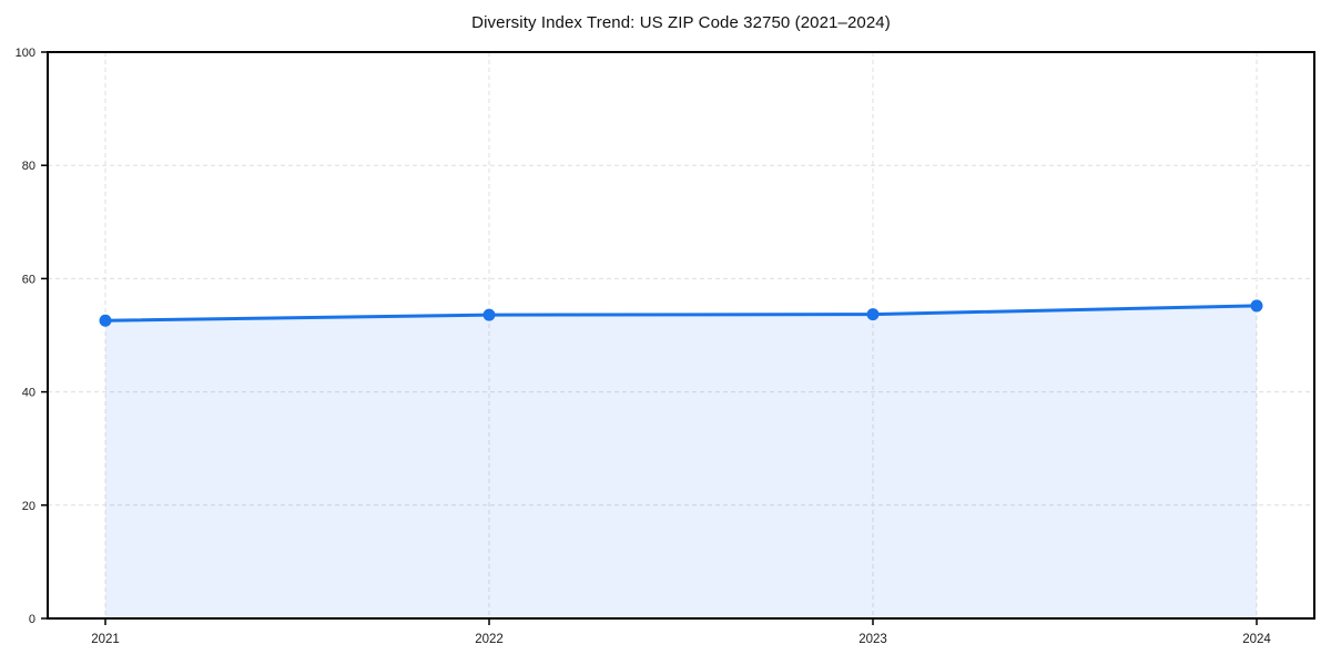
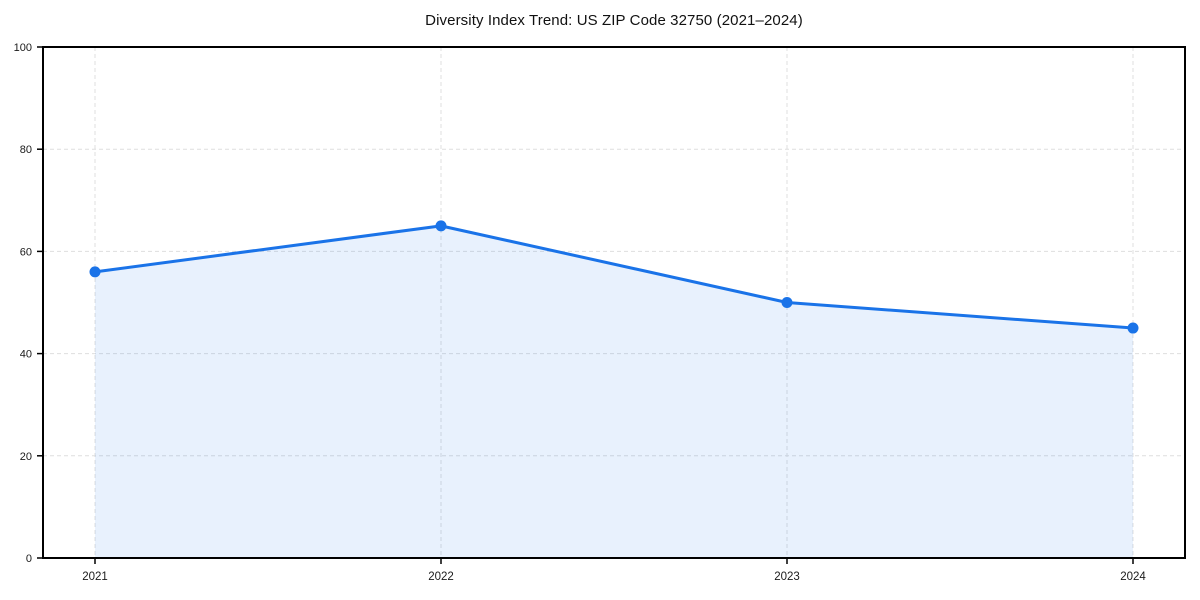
2021: 53 -> 56
2022: 54 -> 65
2023: 54 -> 50
2024: 55 -> 45
